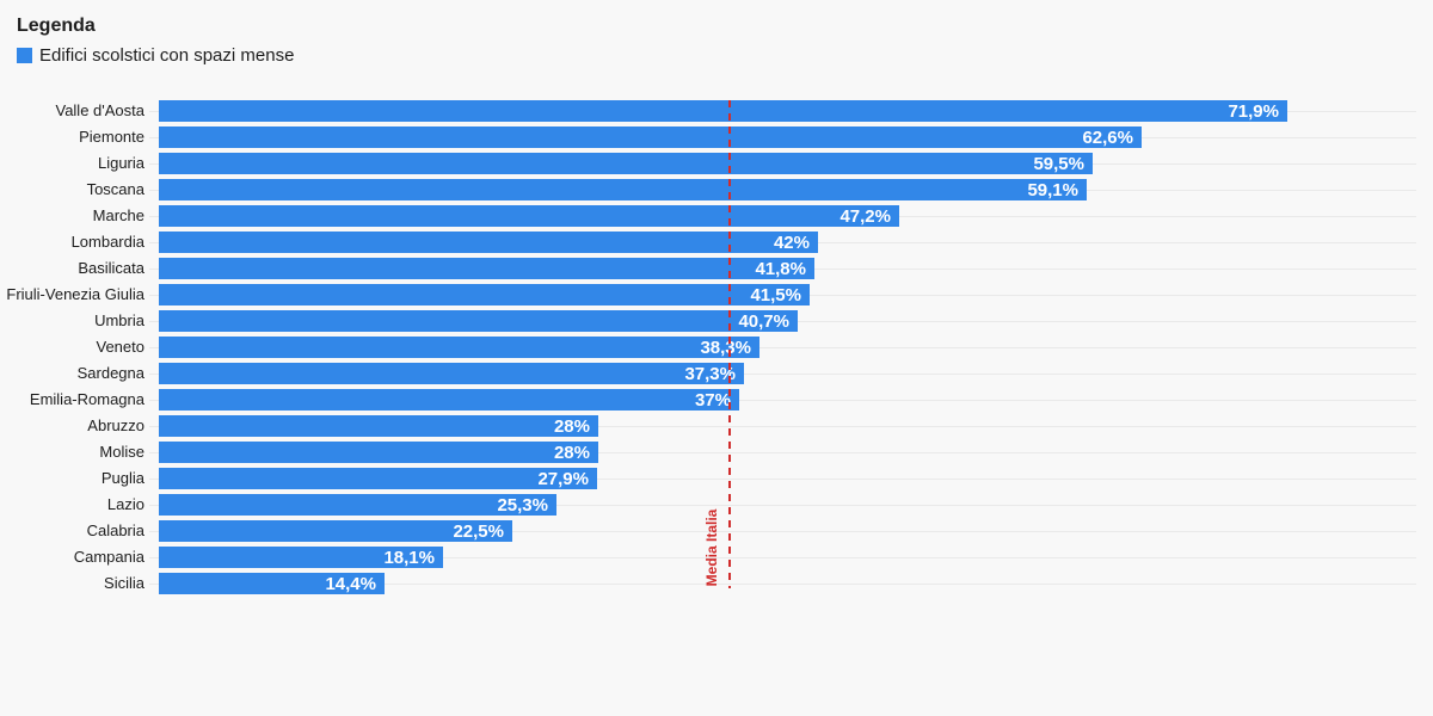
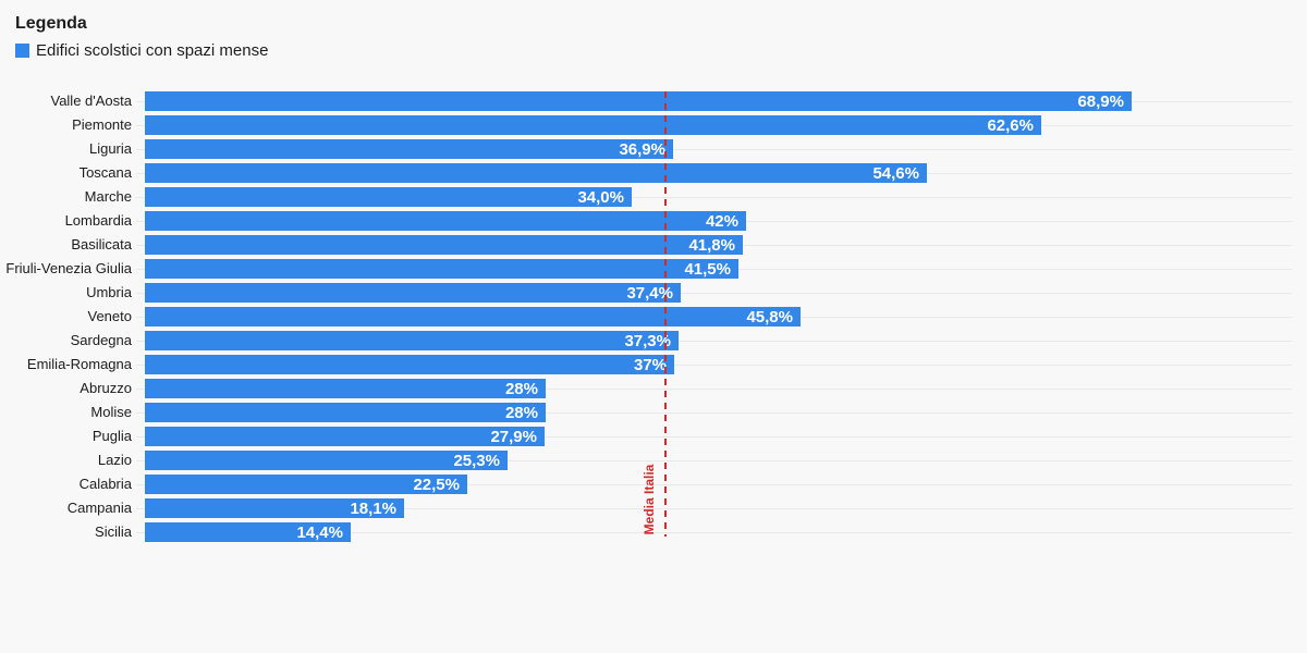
Valle d'Aosta: 71,9% -> 68,9%
Liguria: 59,5% -> 36,9%
Toscana: 59,1% -> 54,6%
Marche: 47,2% -> 34,0%
Umbria: 40,7% -> 37,4%
Veneto: 38,3% -> 45,8%
